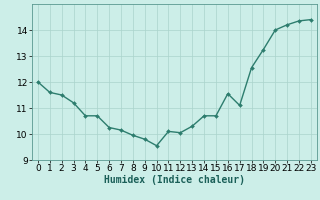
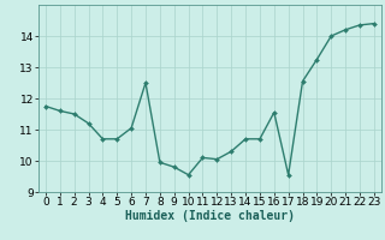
0: 12.00 -> 11.75
6: 10.25 -> 11.05
7: 10.15 -> 12.50
17: 11.10 -> 9.55
